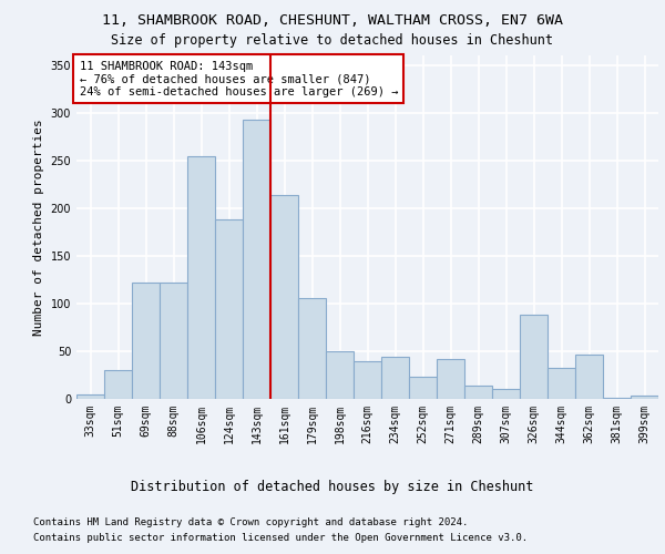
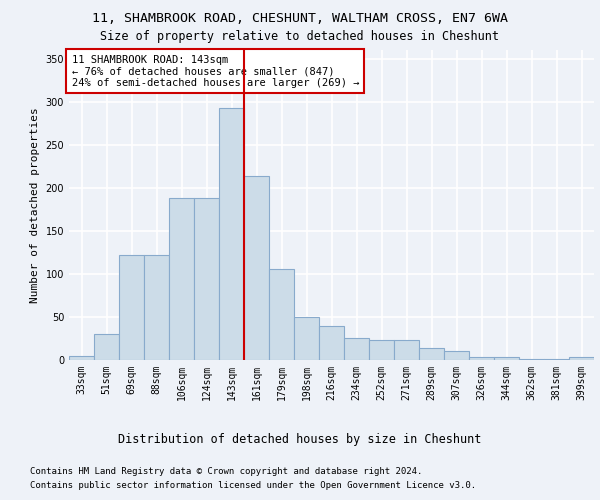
106sqm: 254 -> 188
234sqm: 44 -> 25
271sqm: 42 -> 23
326sqm: 88 -> 4
344sqm: 32 -> 4
362sqm: 46 -> 1
